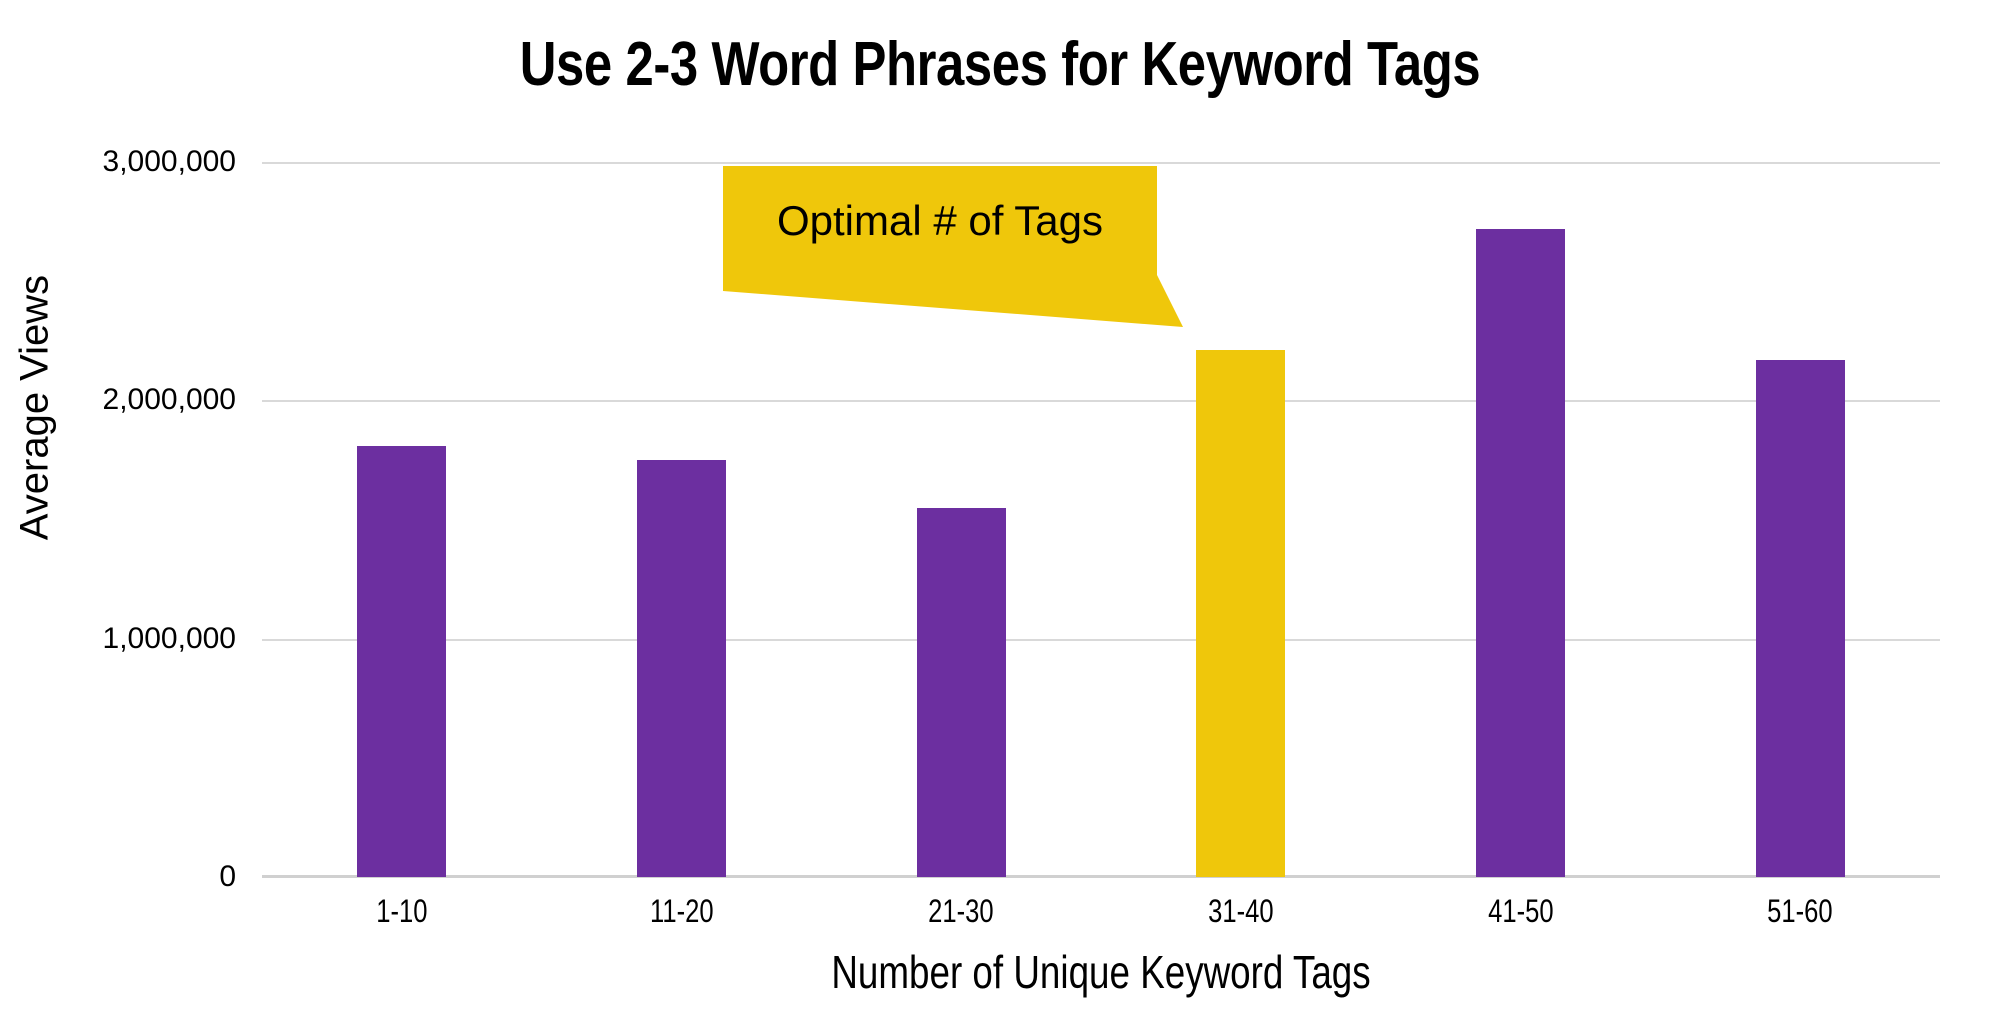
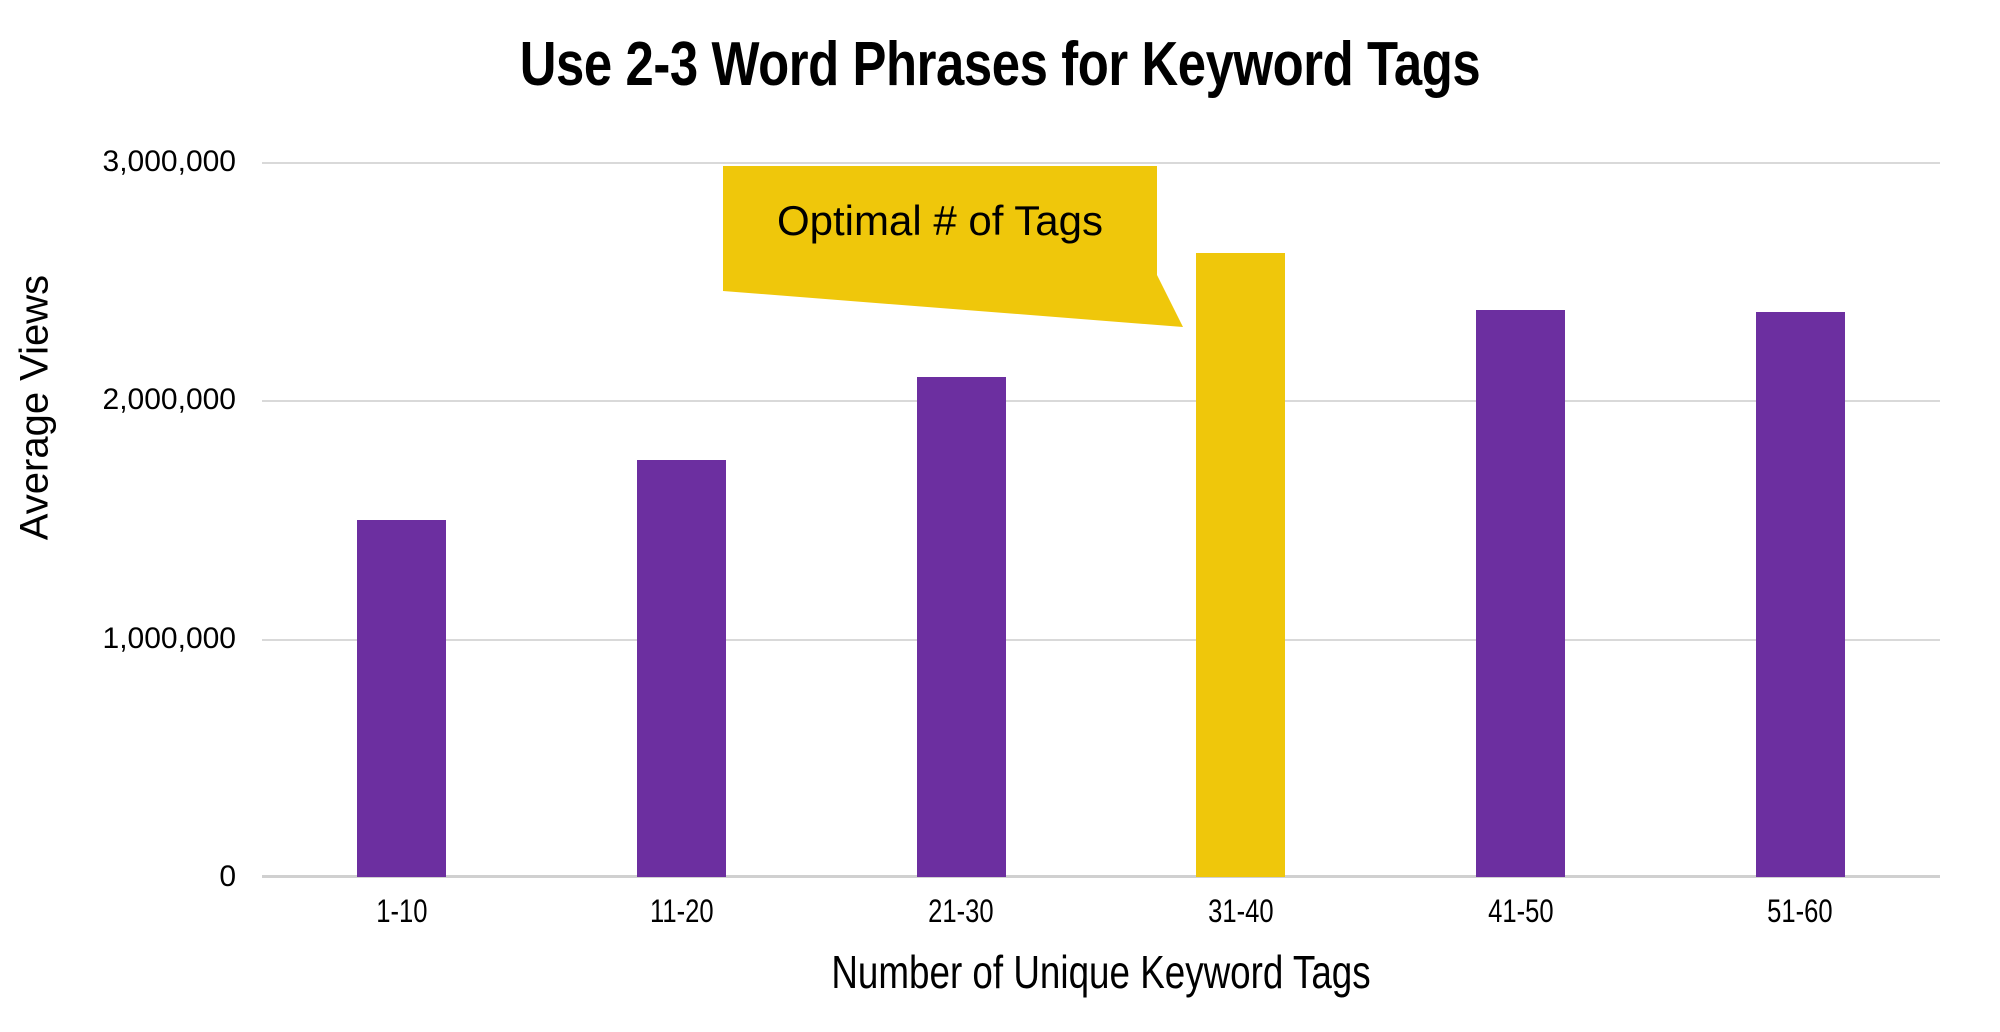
1-10: 1810000 -> 1500000
21-30: 1550000 -> 2100000
31-40: 2210000 -> 2620000
41-50: 2720000 -> 2380000
51-60: 2170000 -> 2370000
